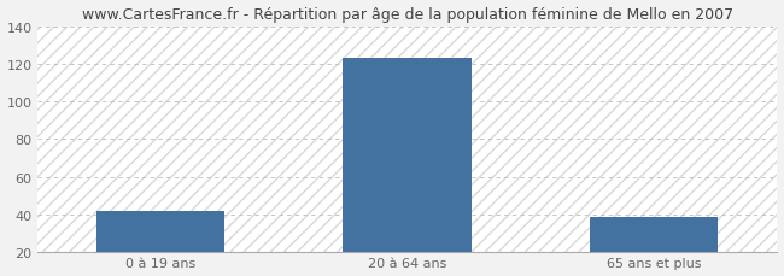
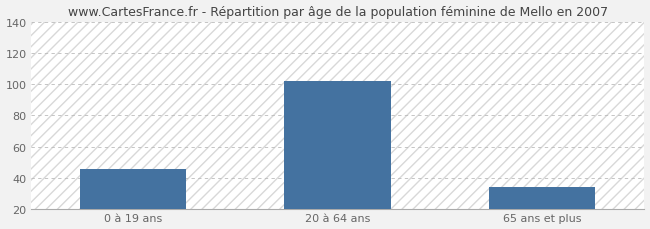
0 à 19 ans: 42 -> 46
20 à 64 ans: 123 -> 102
65 ans et plus: 39 -> 34
